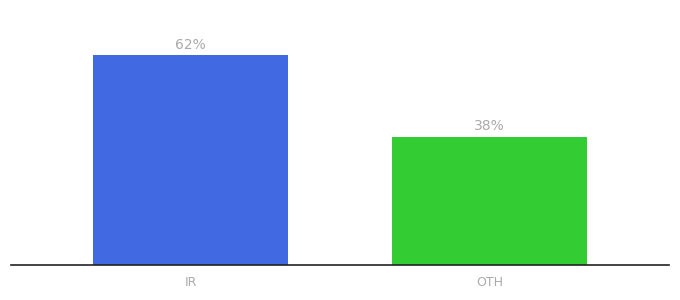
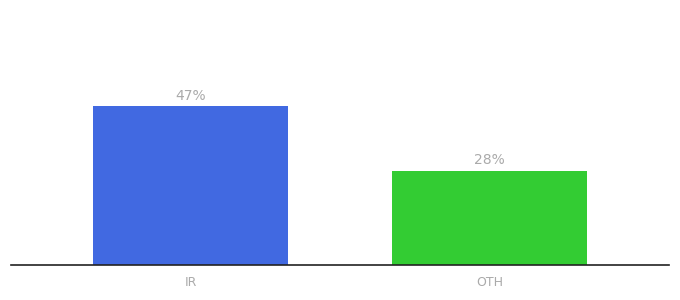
IR: 62% -> 47%
OTH: 38% -> 28%
